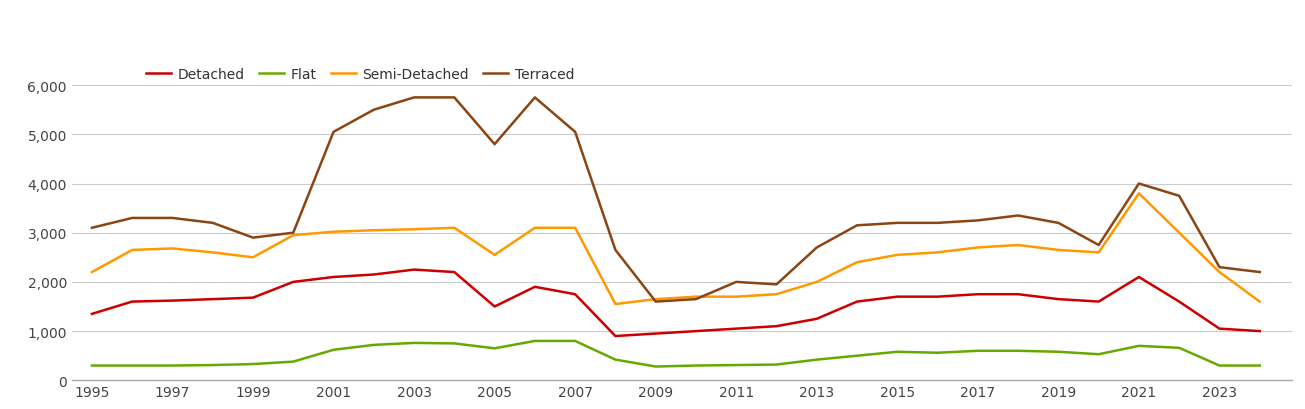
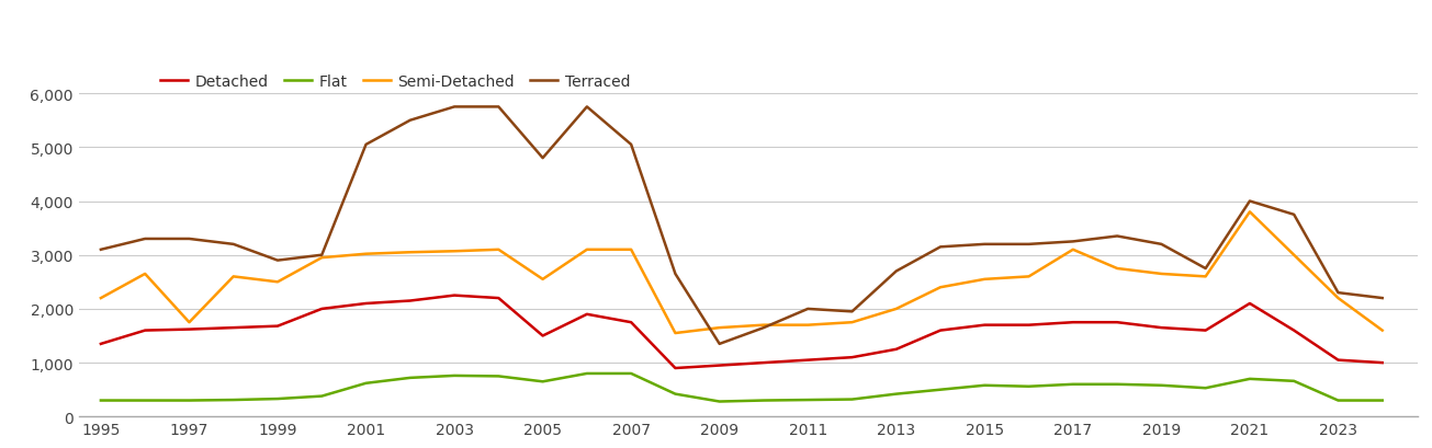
Semi-Detached/1997: 2,680 -> 1,750
Terraced/2009: 1,600 -> 1,350
Semi-Detached/2017: 2,700 -> 3,100
